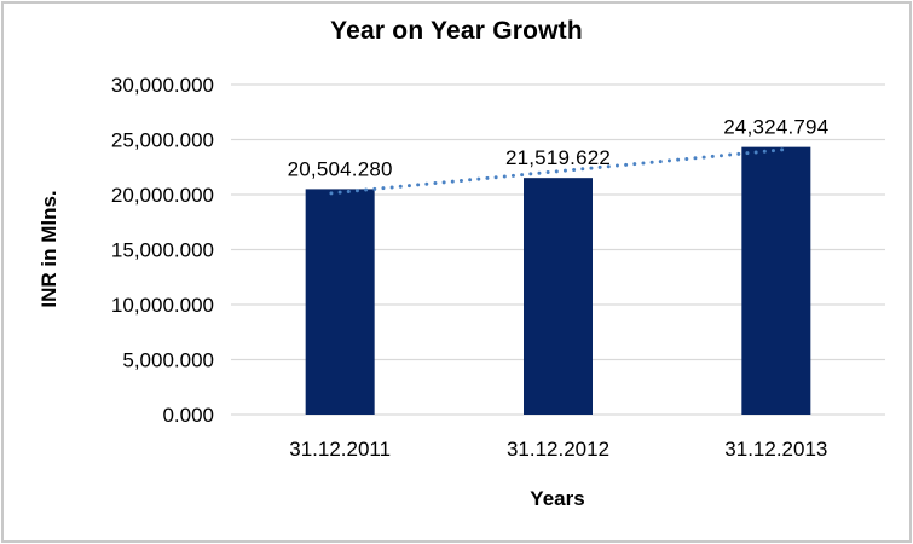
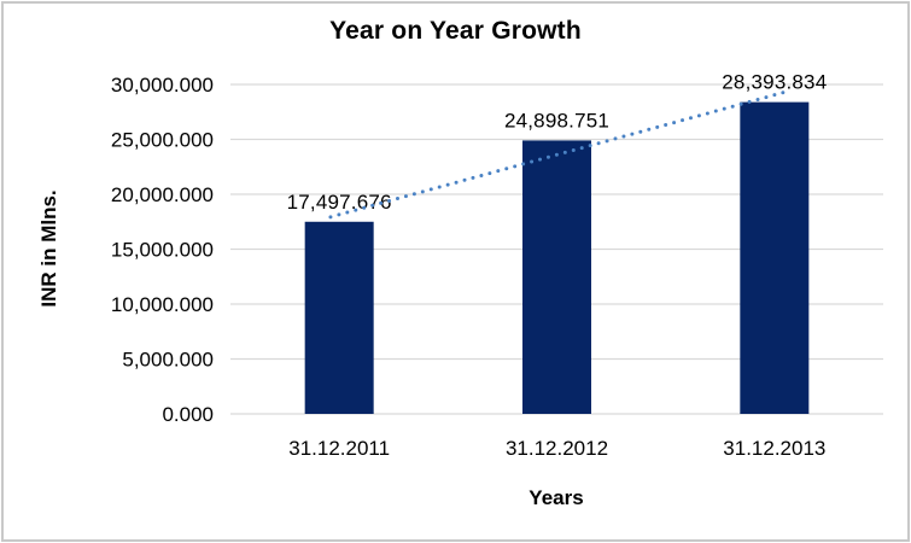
31.12.2011: 20,504.280 -> 17,497.676
31.12.2012: 21,519.622 -> 24,898.751
31.12.2013: 24,324.794 -> 28,393.834
